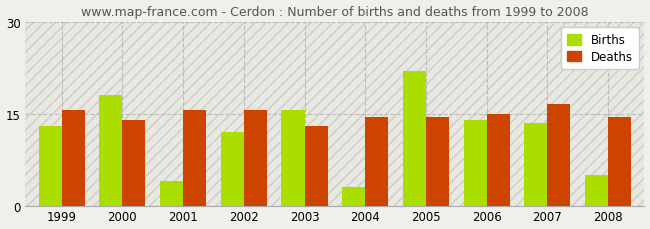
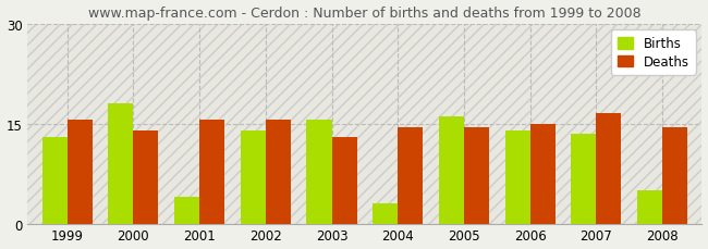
Births/2002: 12.0 -> 14.0
Births/2005: 22.0 -> 16.0
